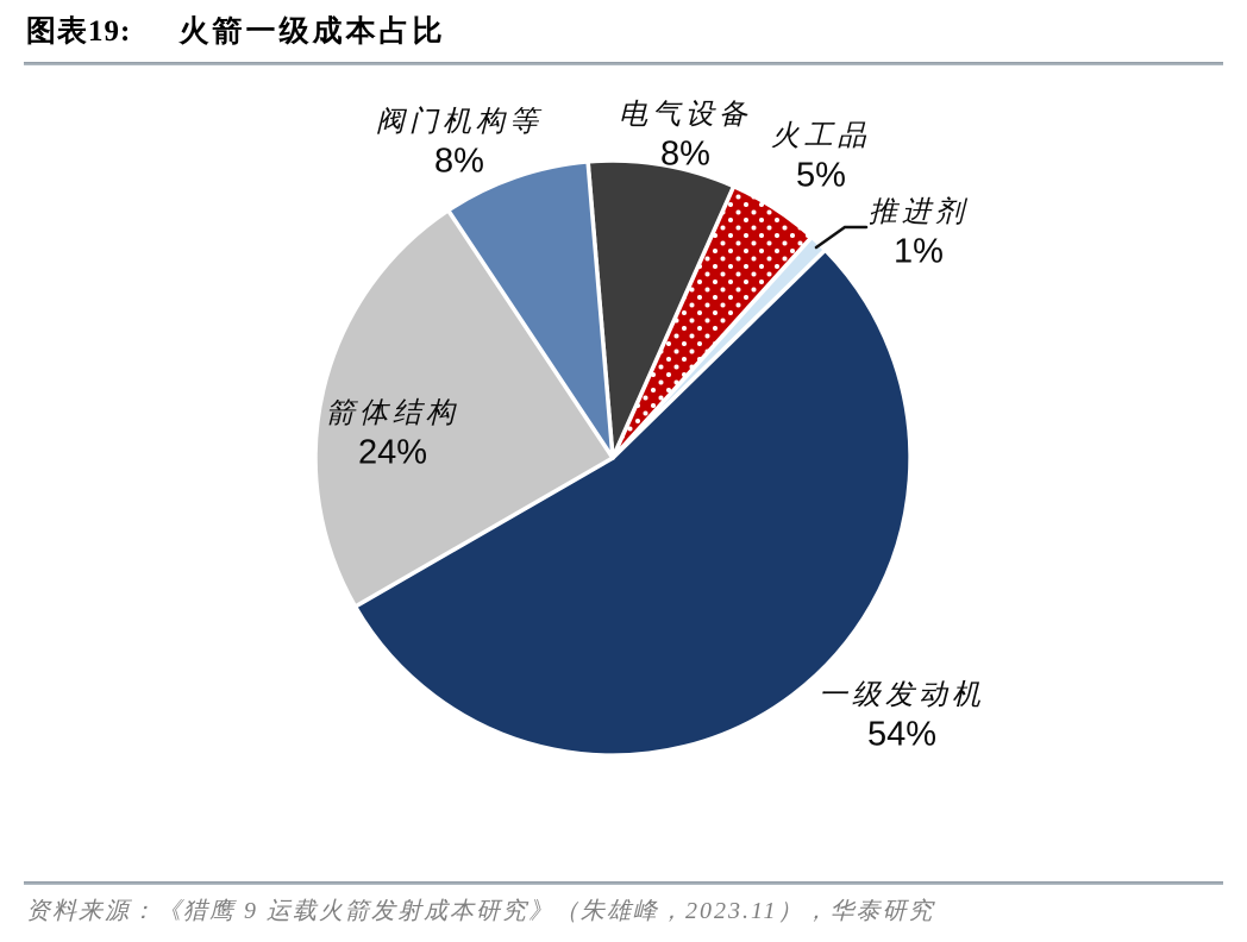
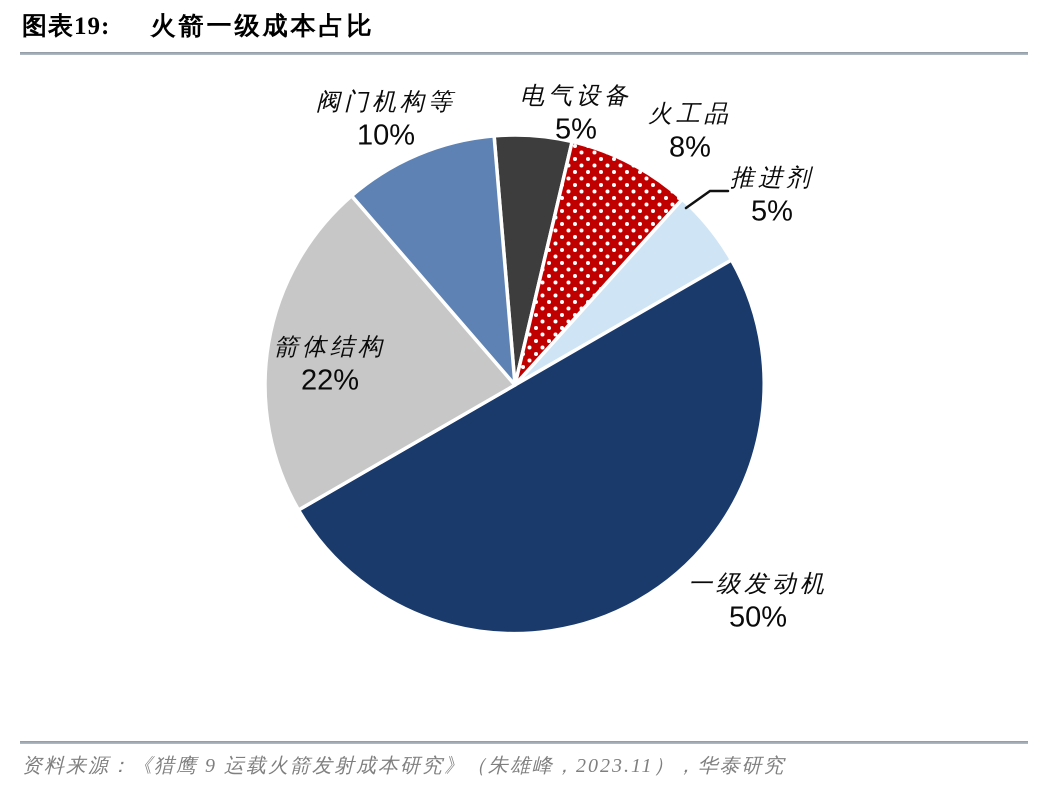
电气设备: 8% -> 5%
火工品: 5% -> 8%
推进剂: 1% -> 5%
一级发动机: 54% -> 50%
箭体结构: 24% -> 22%
阀门机构等: 8% -> 10%
